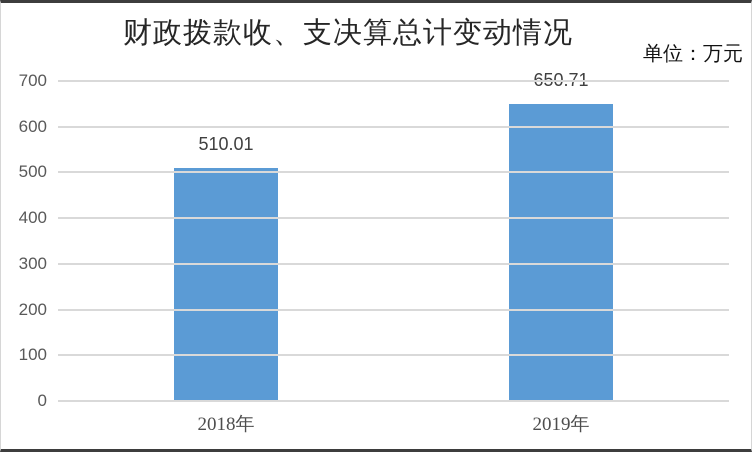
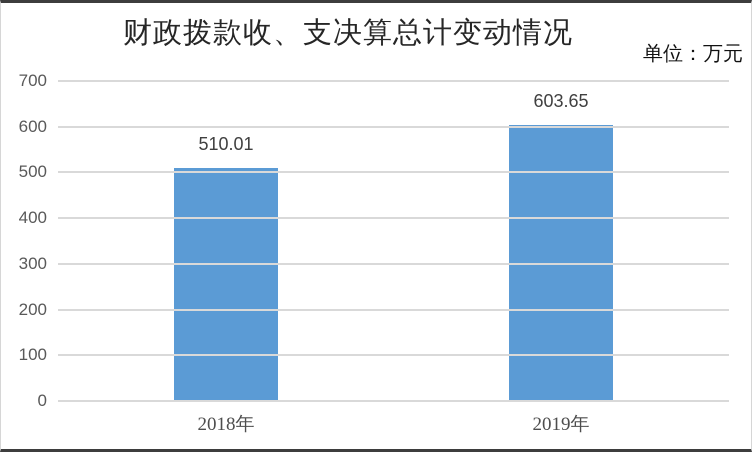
2019年: 650.71 -> 603.65
